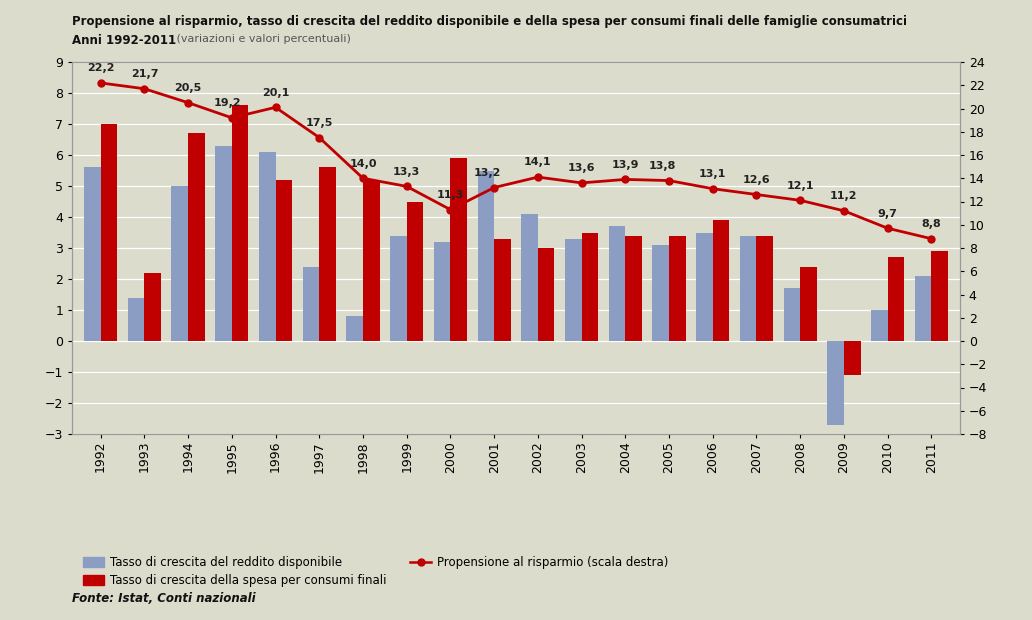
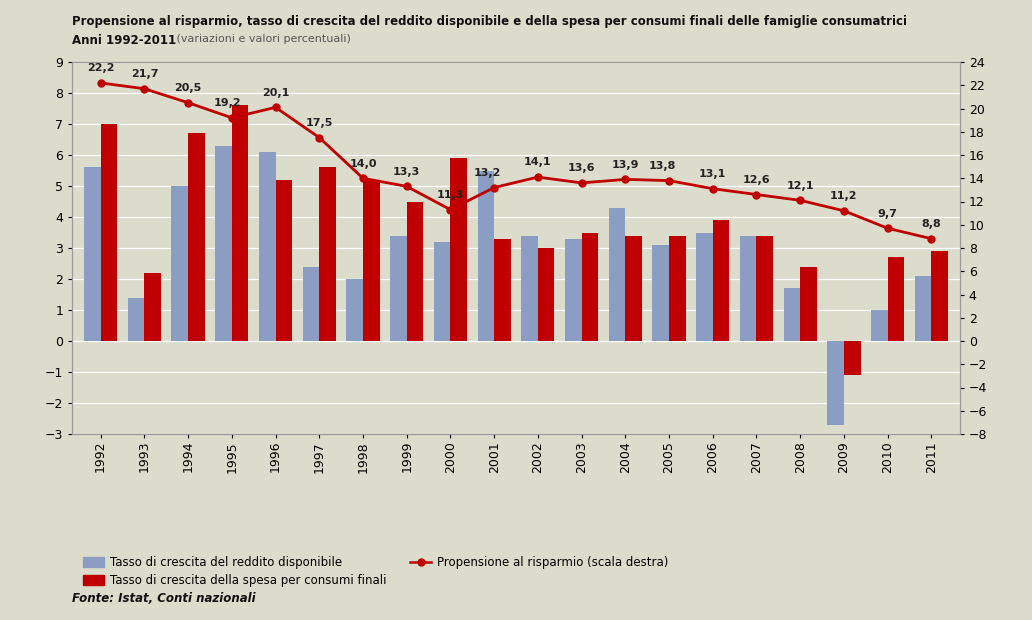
Tasso di crescita del reddito disponibile/1998: 0.8 -> 2.0
Tasso di crescita del reddito disponibile/2002: 4.1 -> 3.4
Tasso di crescita del reddito disponibile/2004: 3.7 -> 4.3
